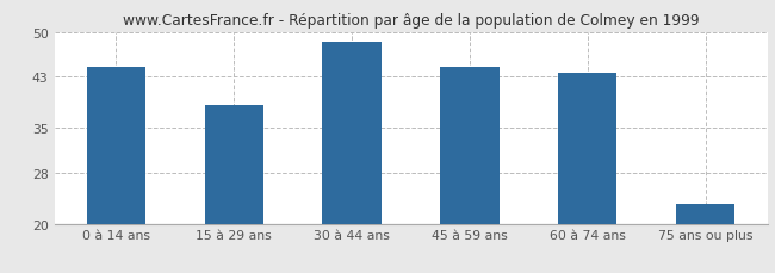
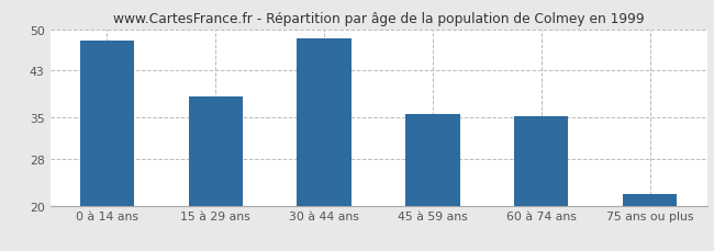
0 à 14 ans: 44.5 -> 48.0
45 à 59 ans: 44.5 -> 35.6
60 à 74 ans: 43.5 -> 35.2
75 ans ou plus: 23.0 -> 22.0
